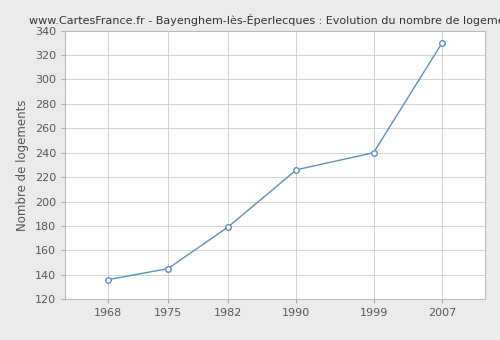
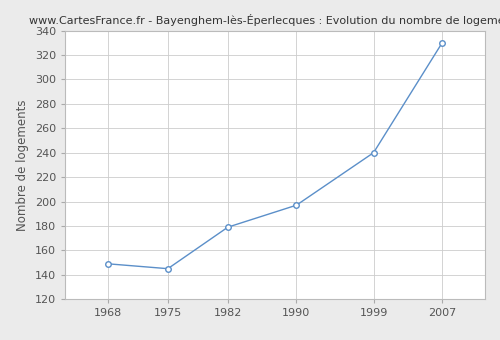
1968: 136 -> 149
1990: 226 -> 197
